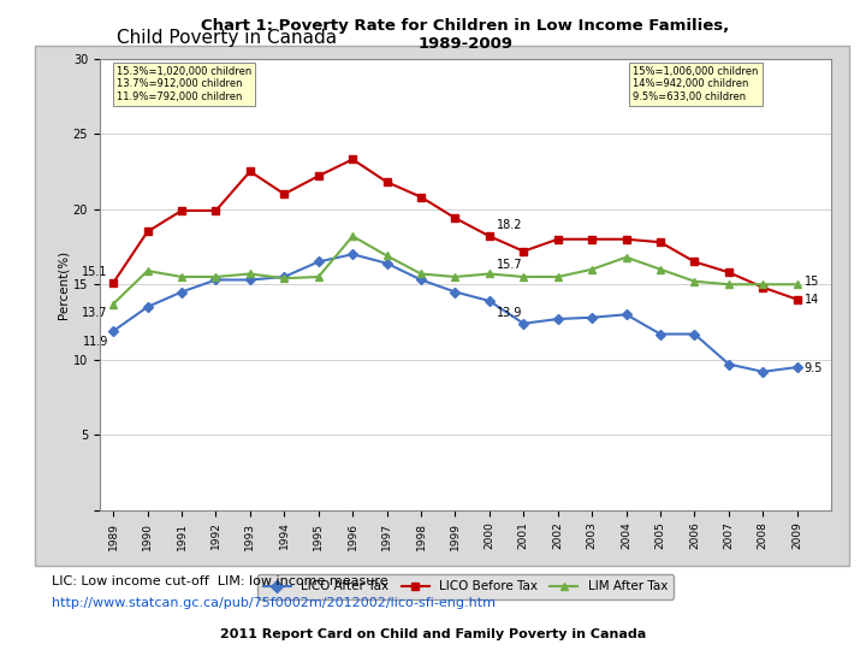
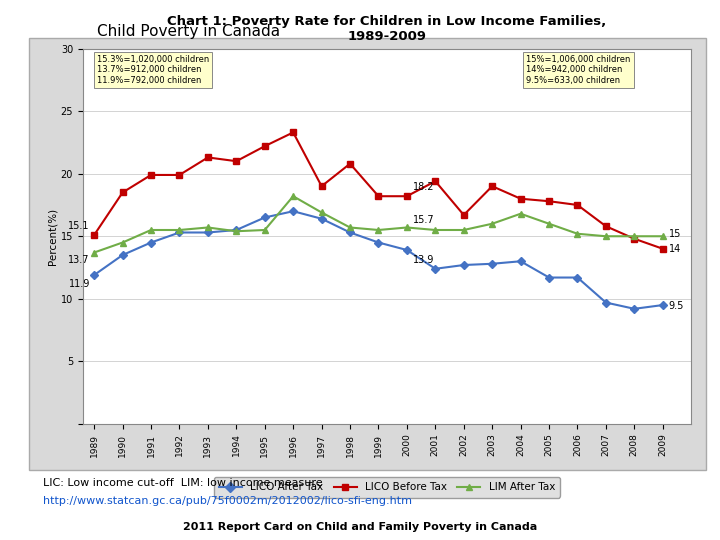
LIM After Tax/1990: 15.9 -> 14.5
LICO Before Tax/1993: 22.5 -> 21.3
LICO Before Tax/1997: 21.8 -> 19.0
LICO Before Tax/1999: 19.4 -> 18.2
LICO Before Tax/2001: 17.2 -> 19.4
LICO Before Tax/2002: 18.0 -> 16.7
LICO Before Tax/2003: 18.0 -> 19.0
LICO Before Tax/2006: 16.5 -> 17.5
